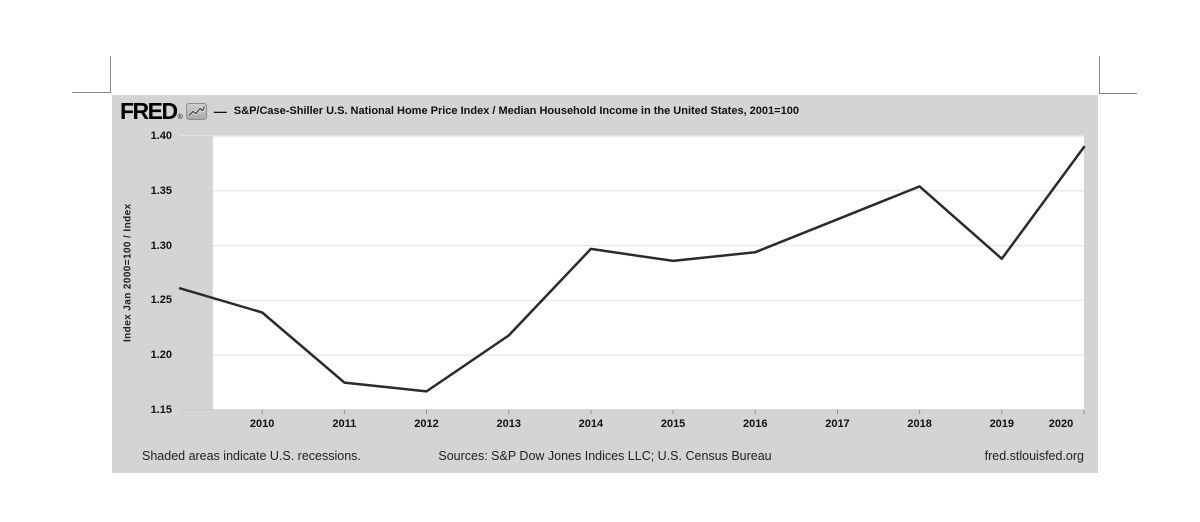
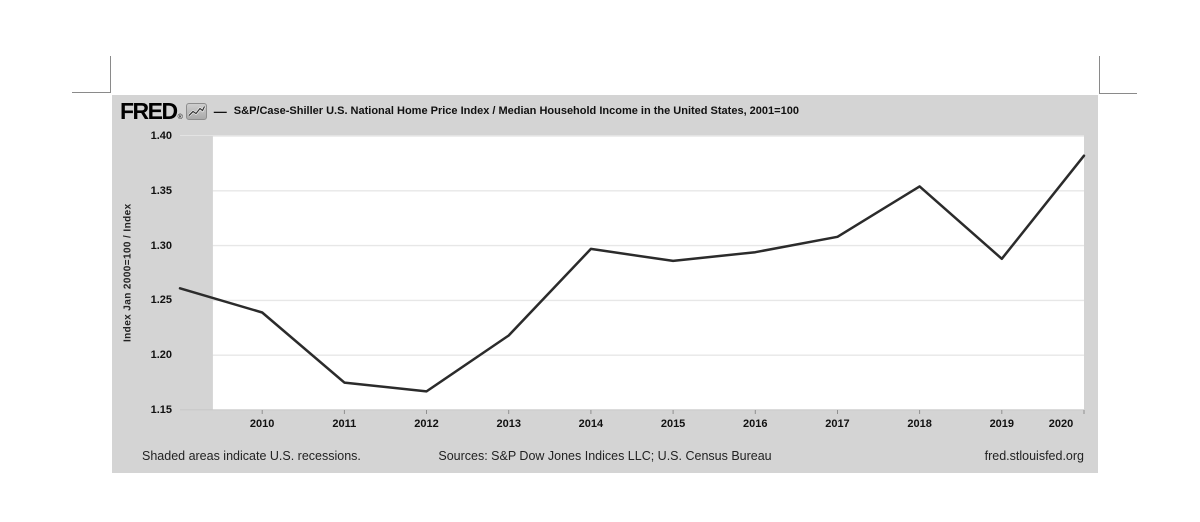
2017: 1.324 -> 1.308
2020: 1.390 -> 1.382
